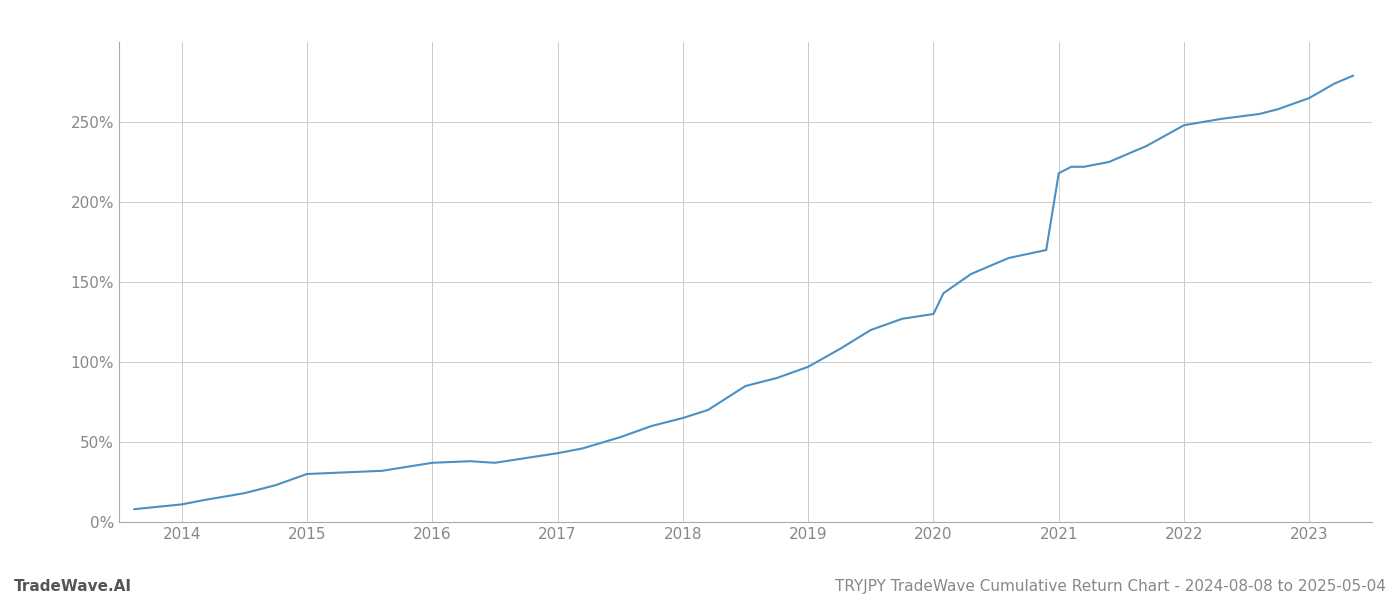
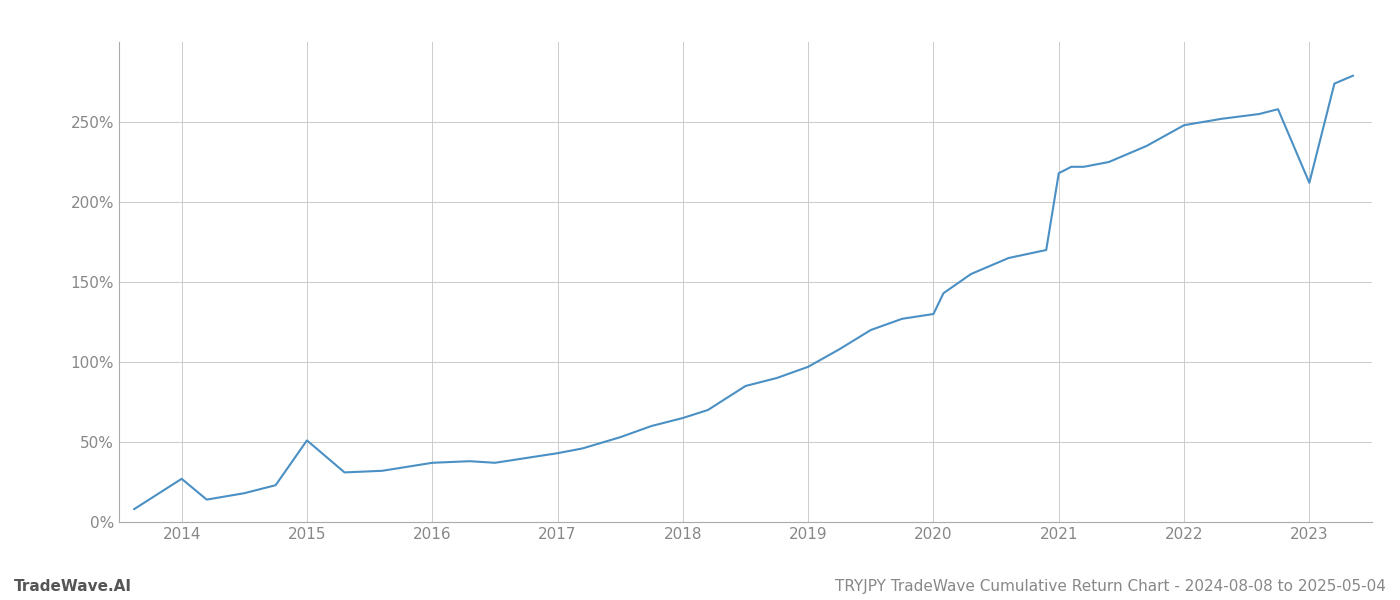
2014: 11% -> 27%
2015: 30% -> 51%
2023: 265% -> 212%
